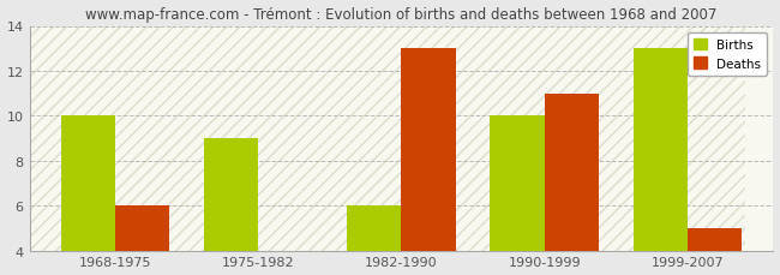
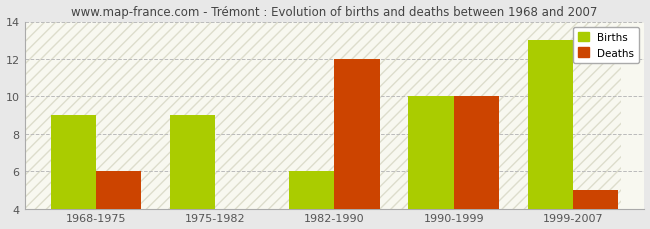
Births/1968-1975: 10 -> 9
Deaths/1982-1990: 13 -> 12
Deaths/1990-1999: 11 -> 10
